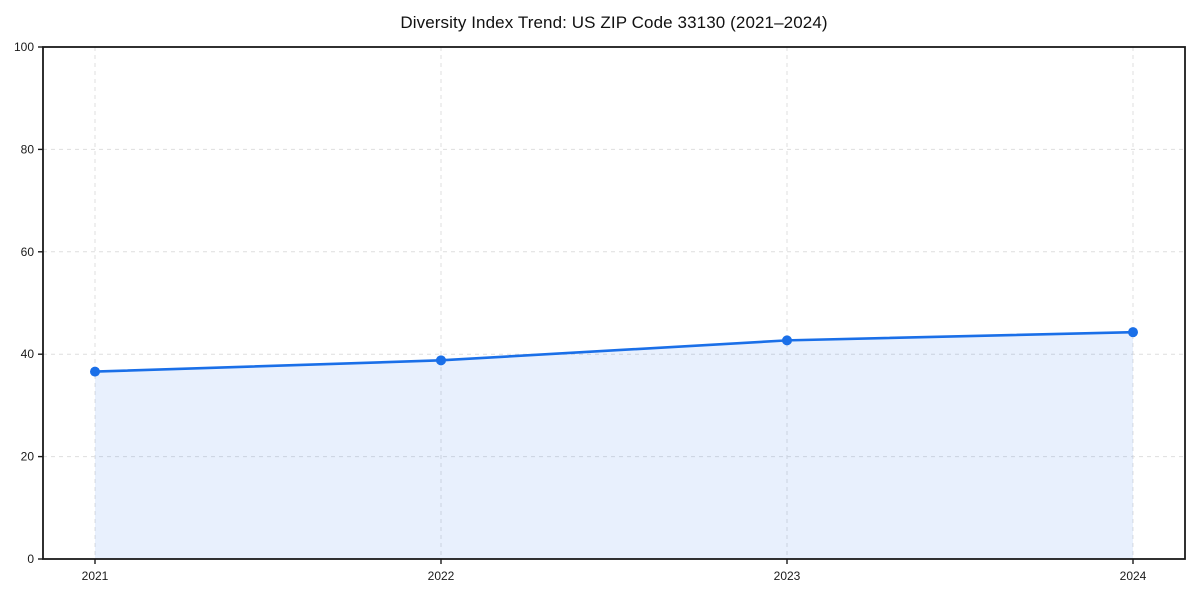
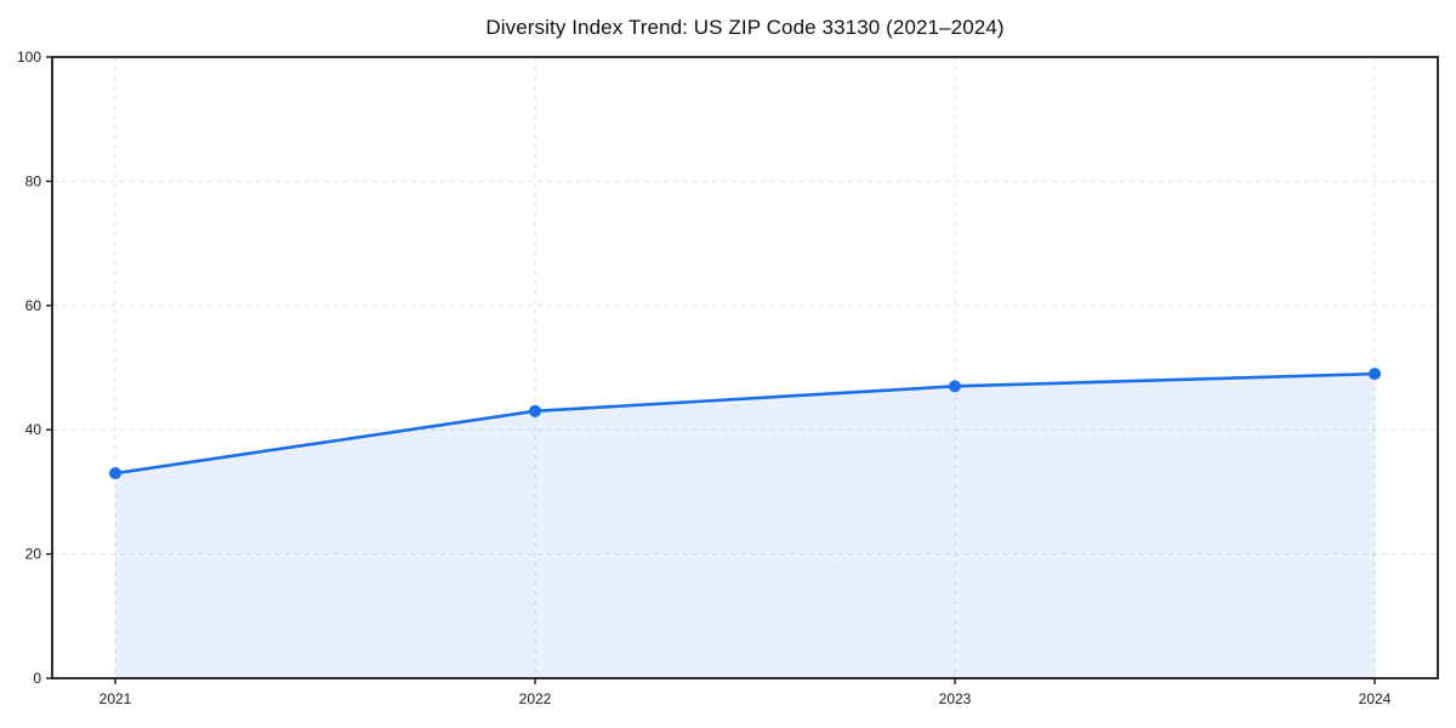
2021: 37 -> 33
2022: 39 -> 43
2023: 43 -> 47
2024: 44 -> 49
